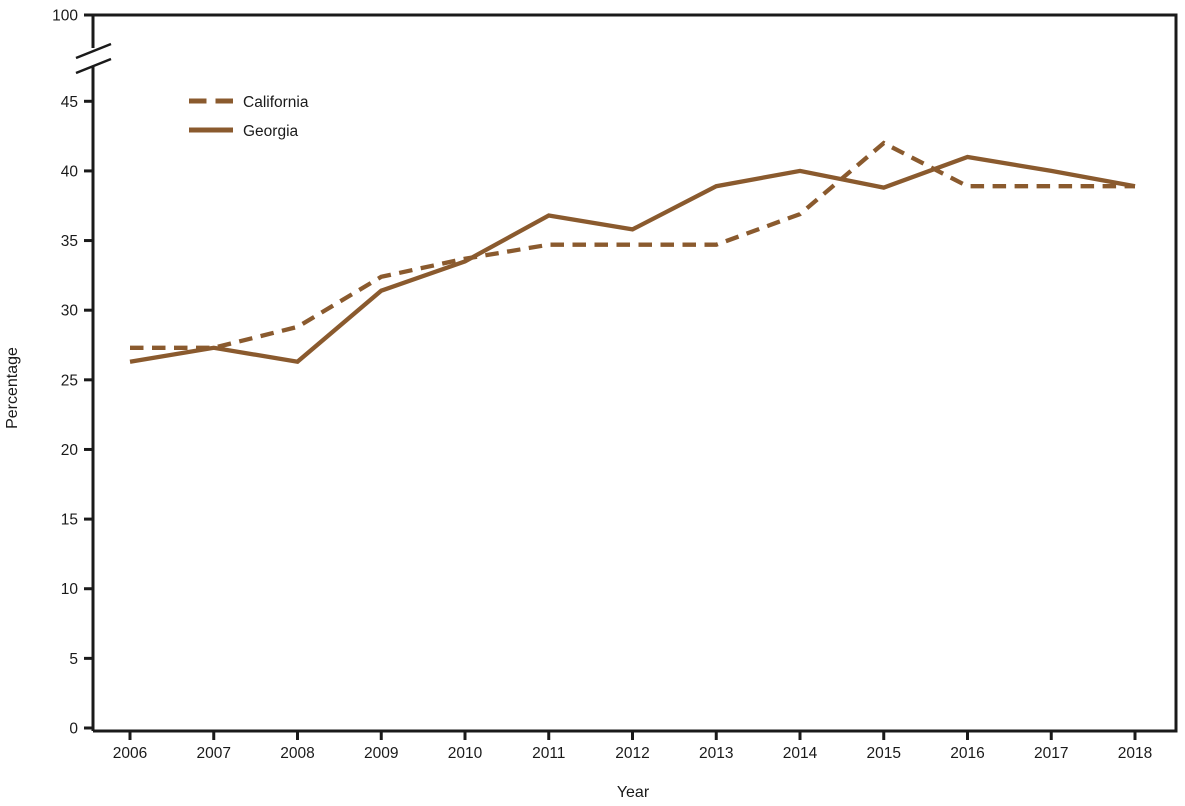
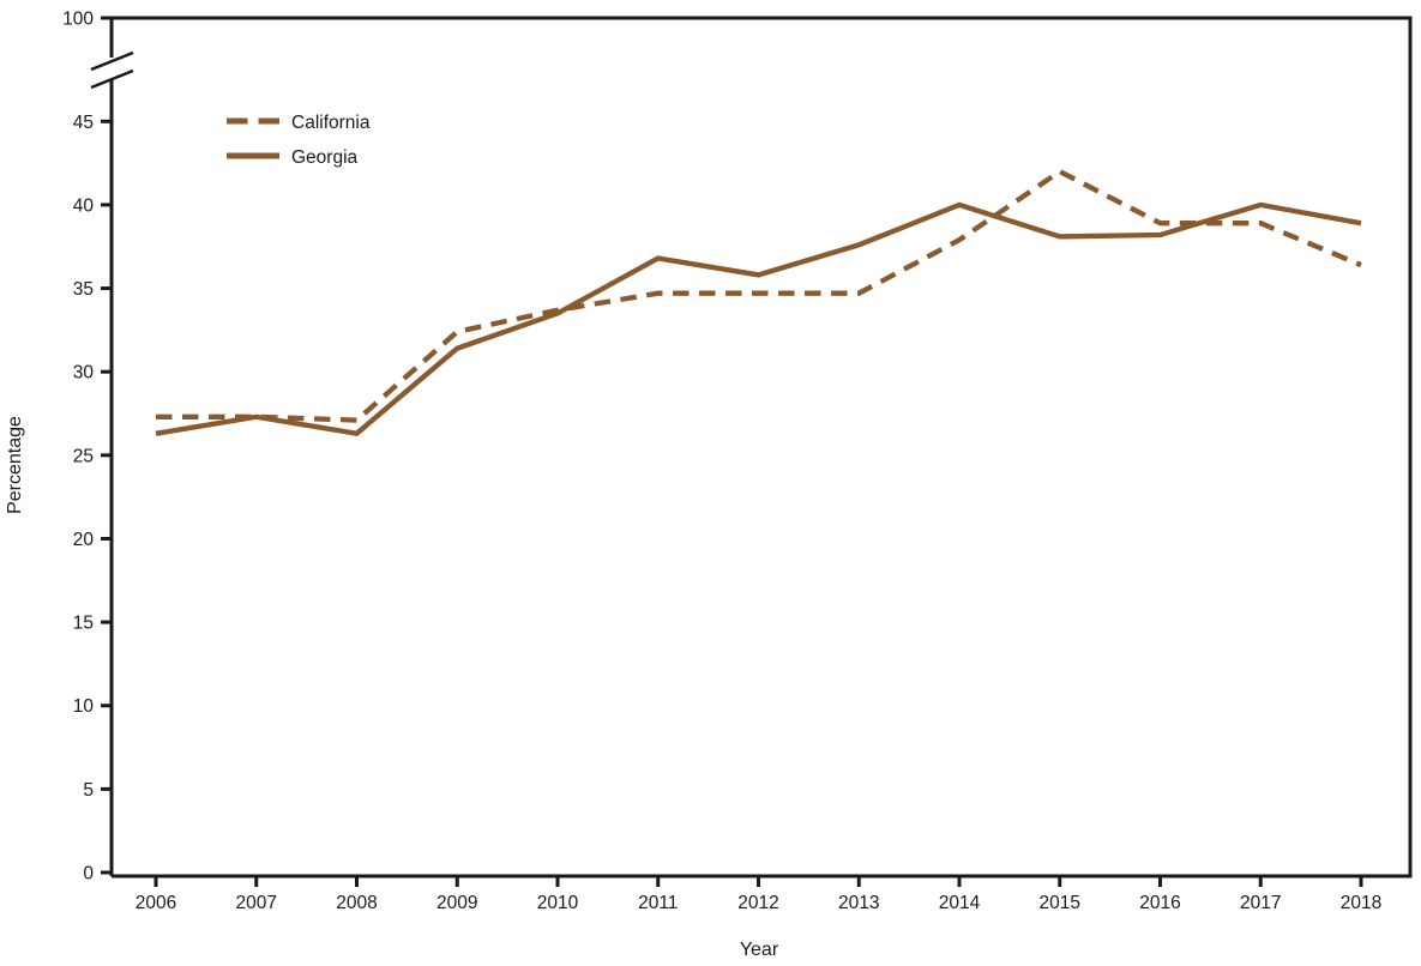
California/2008: 28.8 -> 27.1
Georgia/2013: 38.9 -> 37.6
California/2014: 36.9 -> 37.9
Georgia/2015: 38.8 -> 38.1
Georgia/2016: 41.0 -> 38.2
California/2018: 38.9 -> 36.4
